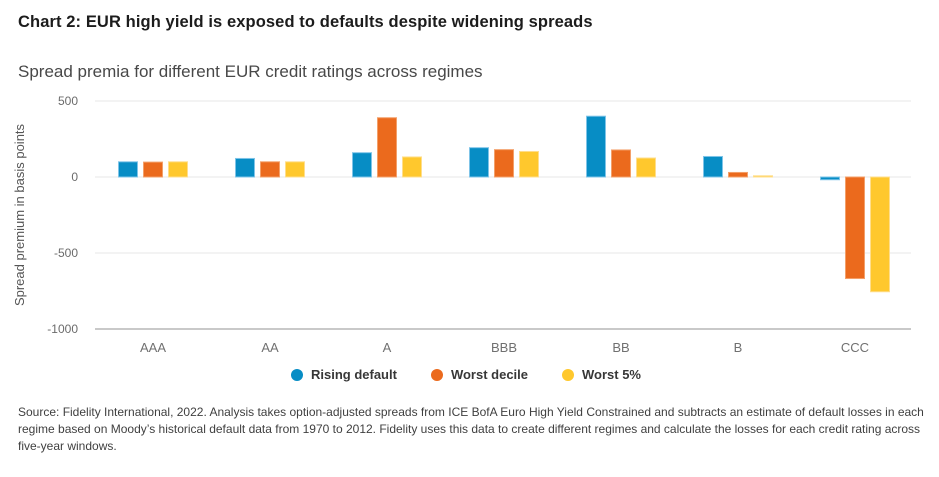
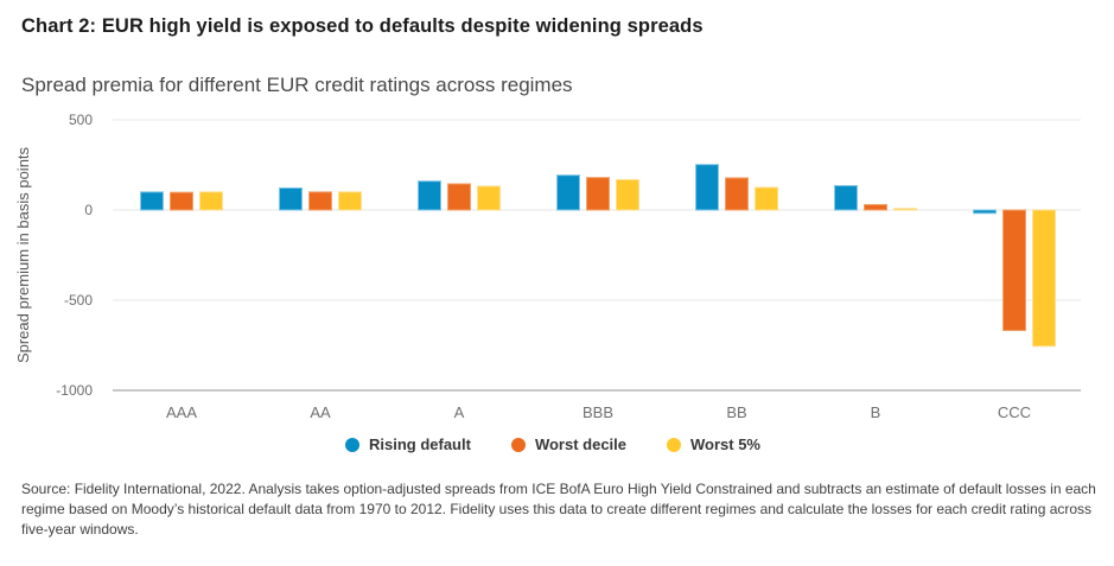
Worst decile/A: 390 -> 140
Rising default/BB: 400 -> 250
